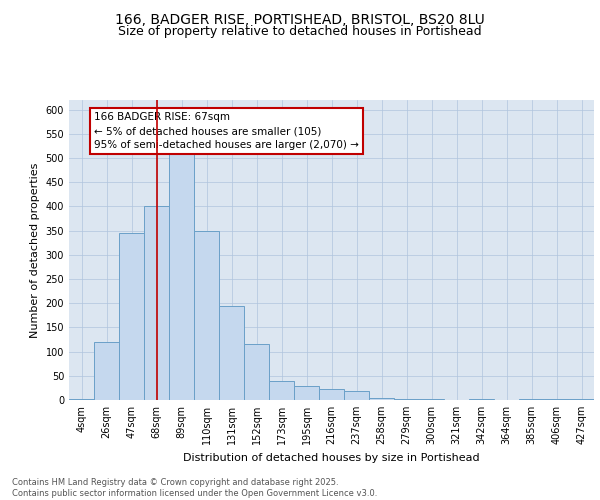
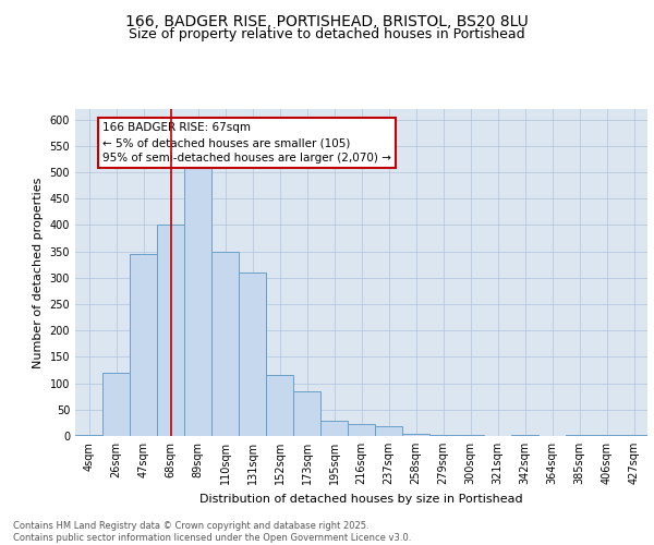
131sqm: 195 -> 310
173sqm: 40 -> 85
